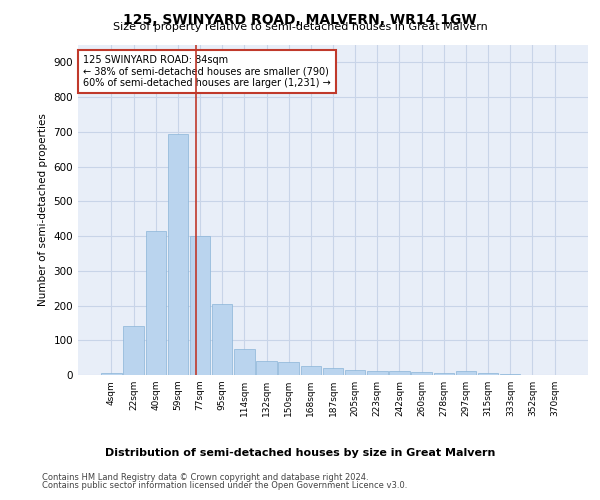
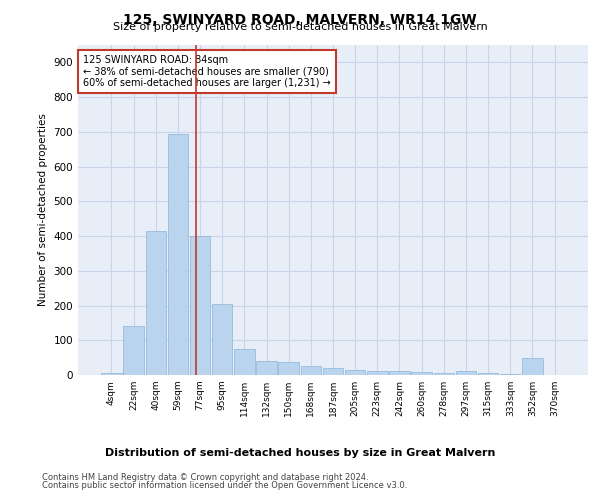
352sqm: 1 -> 50
